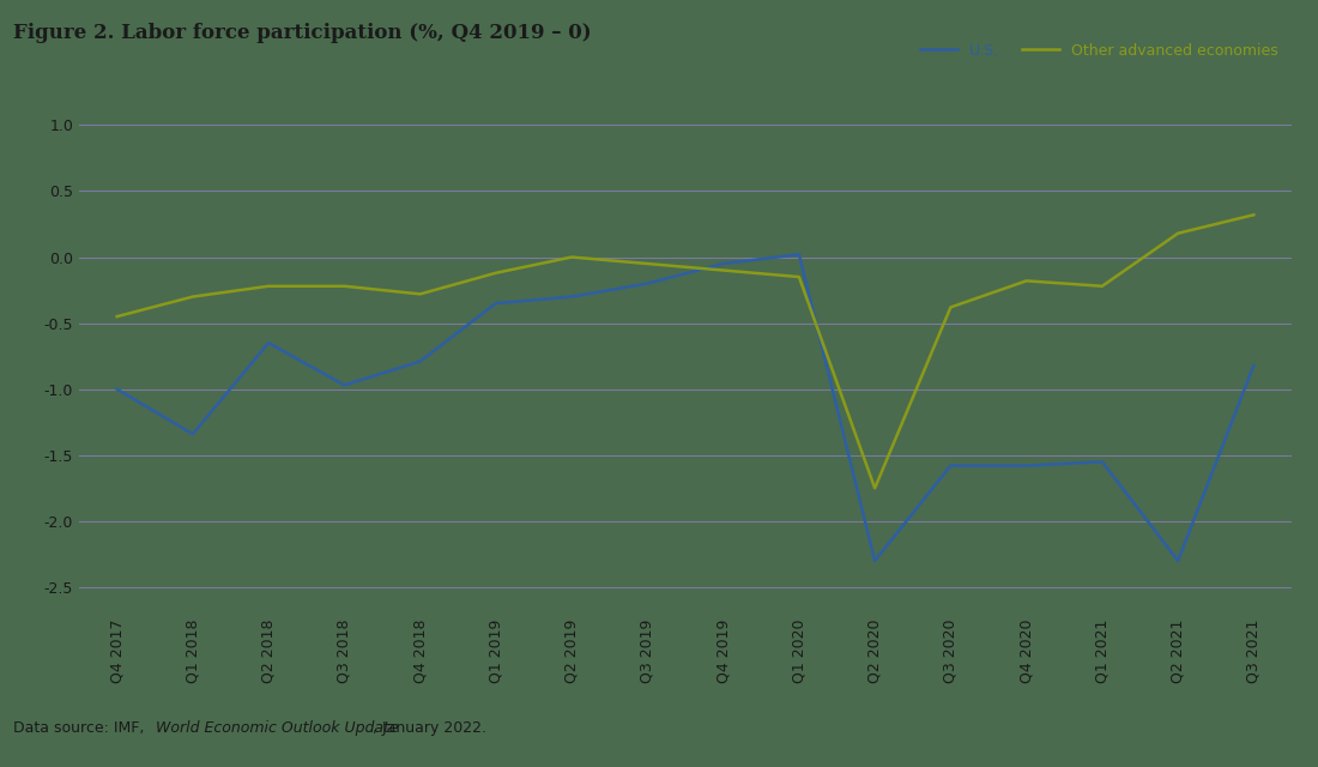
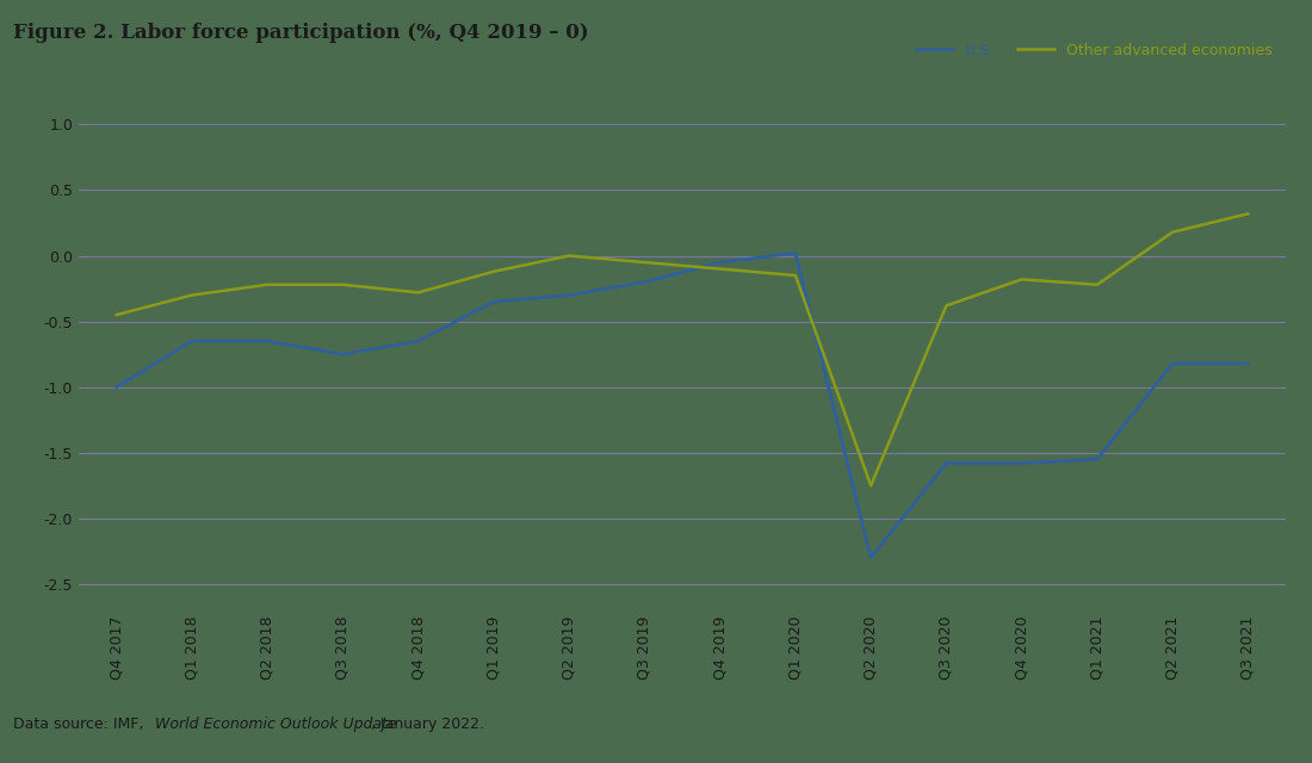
U.S./Q1 2018: -1.34 -> -0.65
U.S./Q3 2018: -0.97 -> -0.75
U.S./Q4 2018: -0.79 -> -0.65
U.S./Q2 2021: -2.30 -> -0.82
